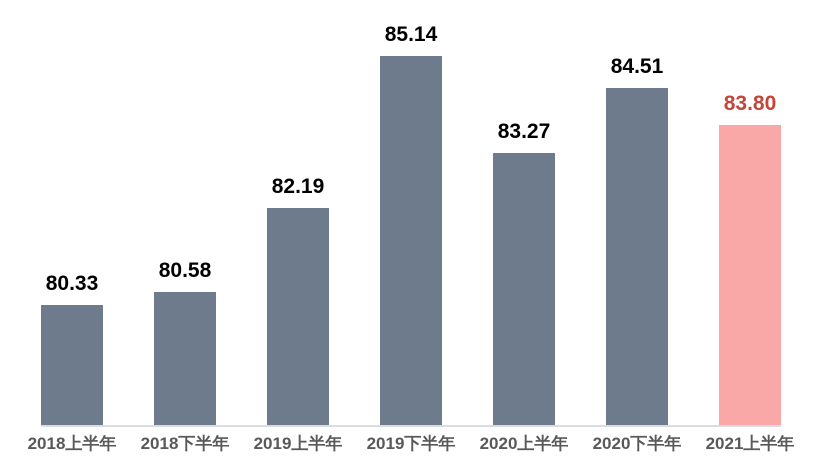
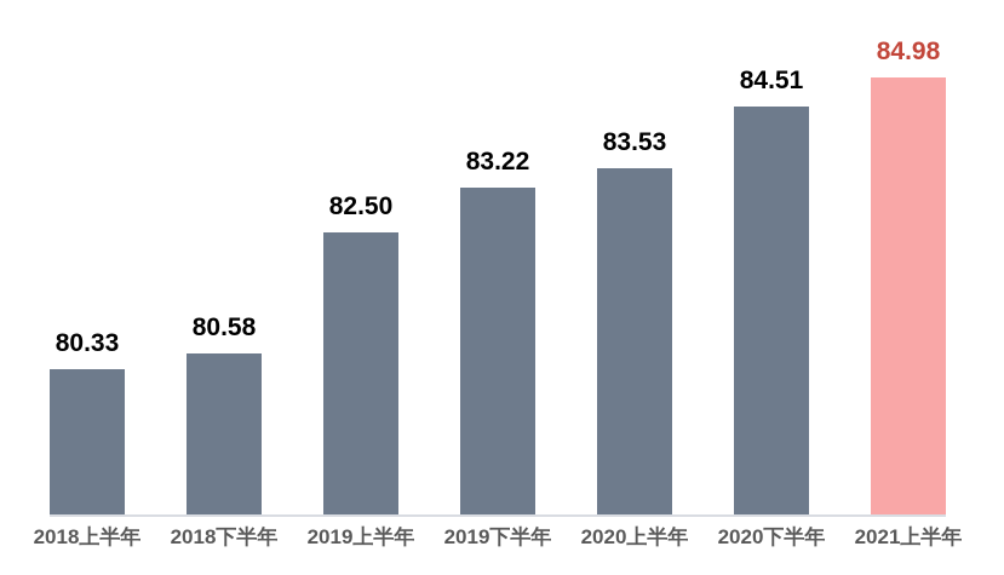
2019上半年: 82.19 -> 82.50
2019下半年: 85.14 -> 83.22
2020上半年: 83.27 -> 83.53
2021上半年: 83.80 -> 84.98
